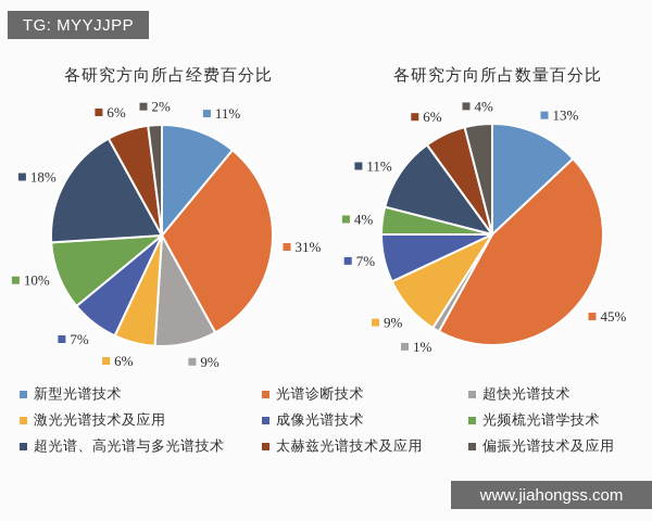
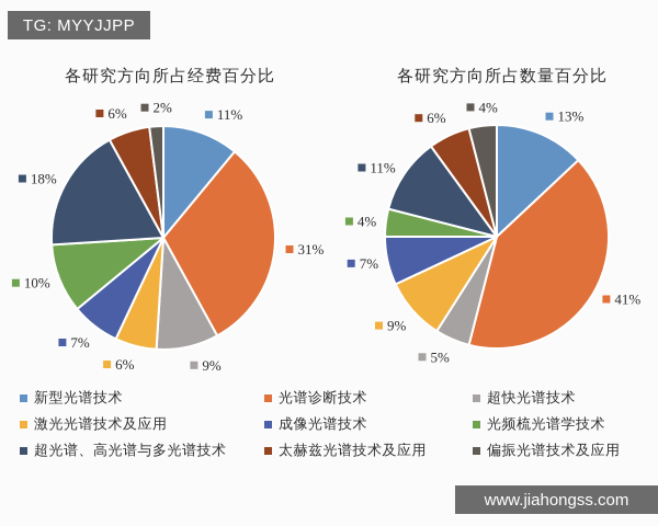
各研究方向所占数量百分比/光谱诊断技术: 45% -> 41%
各研究方向所占数量百分比/超快光谱技术: 1% -> 5%
